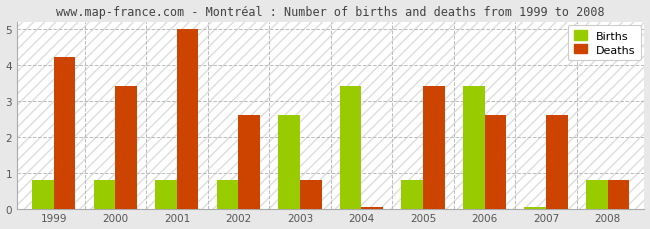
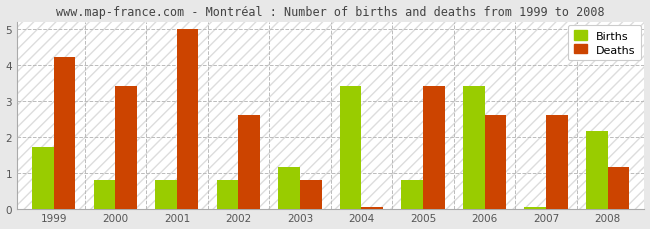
Births/1999: 0.80 -> 1.70
Births/2003: 2.60 -> 1.15
Births/2008: 0.80 -> 2.15
Deaths/2008: 0.80 -> 1.15
